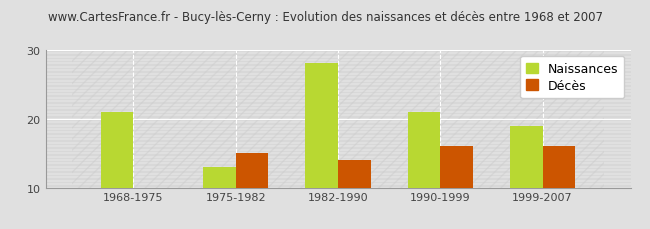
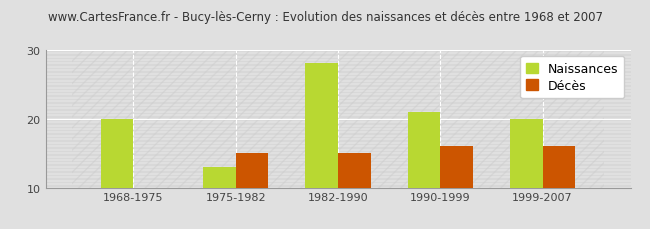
Naissances/1968-1975: 21 -> 20
Décès/1982-1990: 14 -> 15
Naissances/1999-2007: 19 -> 20
